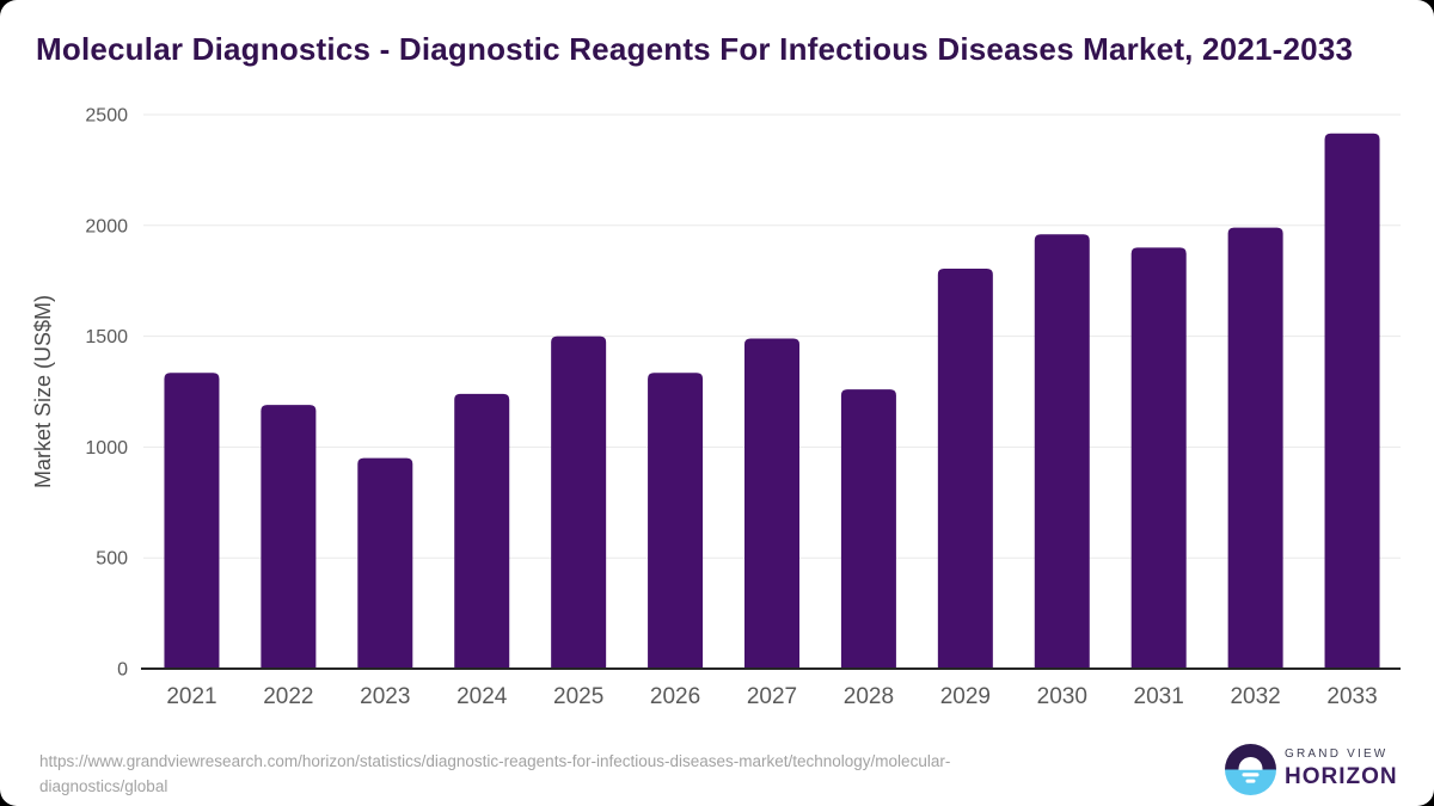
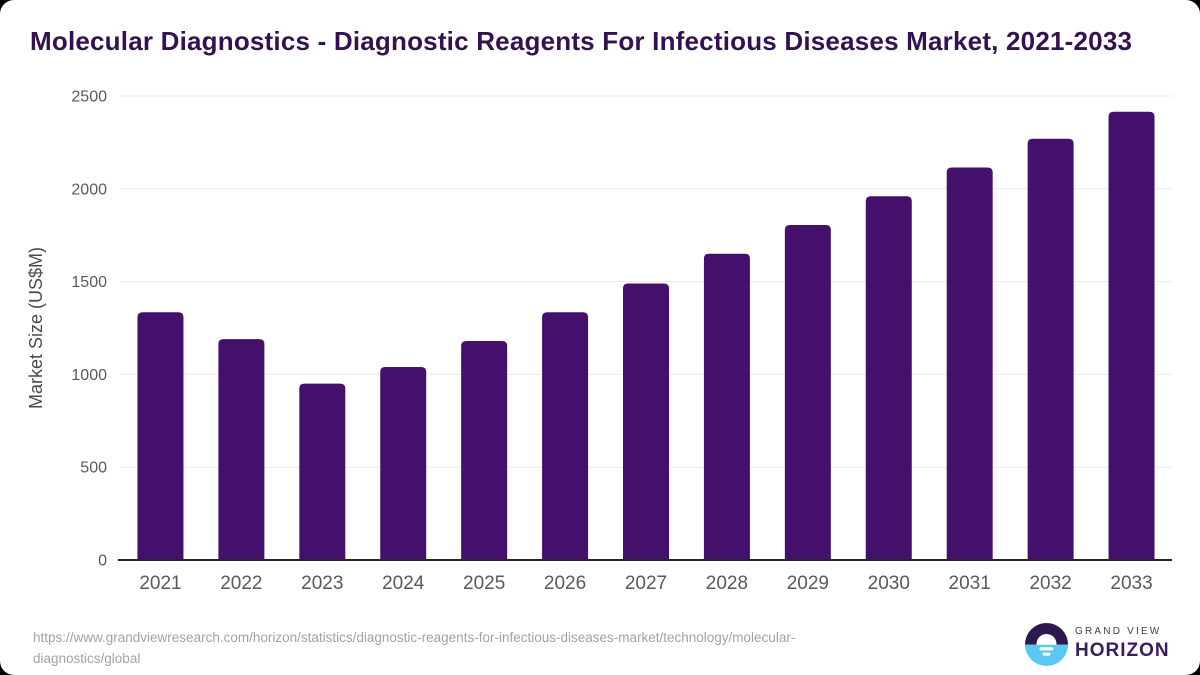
2024: 1240 -> 1040
2025: 1500 -> 1180
2028: 1260 -> 1650
2031: 1900 -> 2120
2032: 1990 -> 2270
